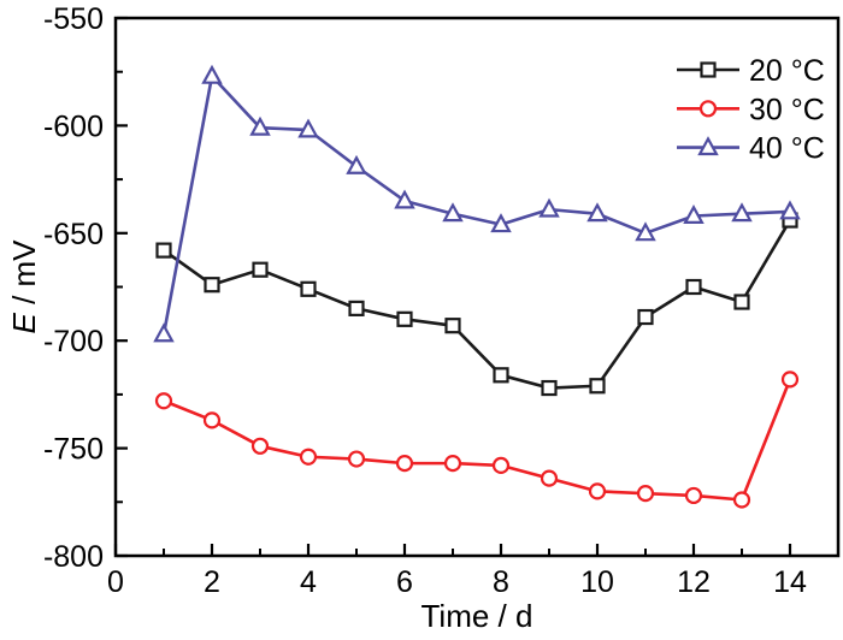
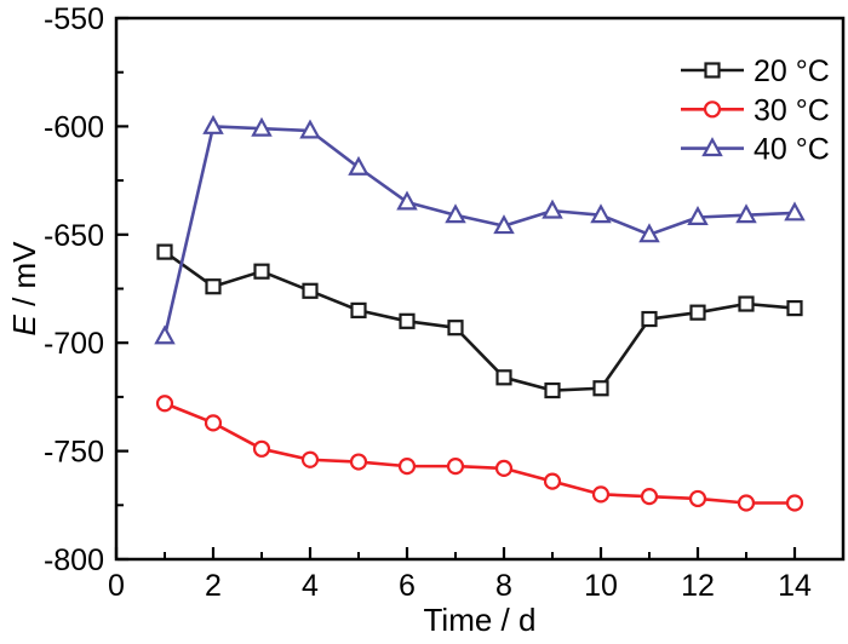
40 °C/2: -577 -> -600
20 °C/12: -675 -> -686
20 °C/14: -644 -> -684
30 °C/14: -718 -> -774
